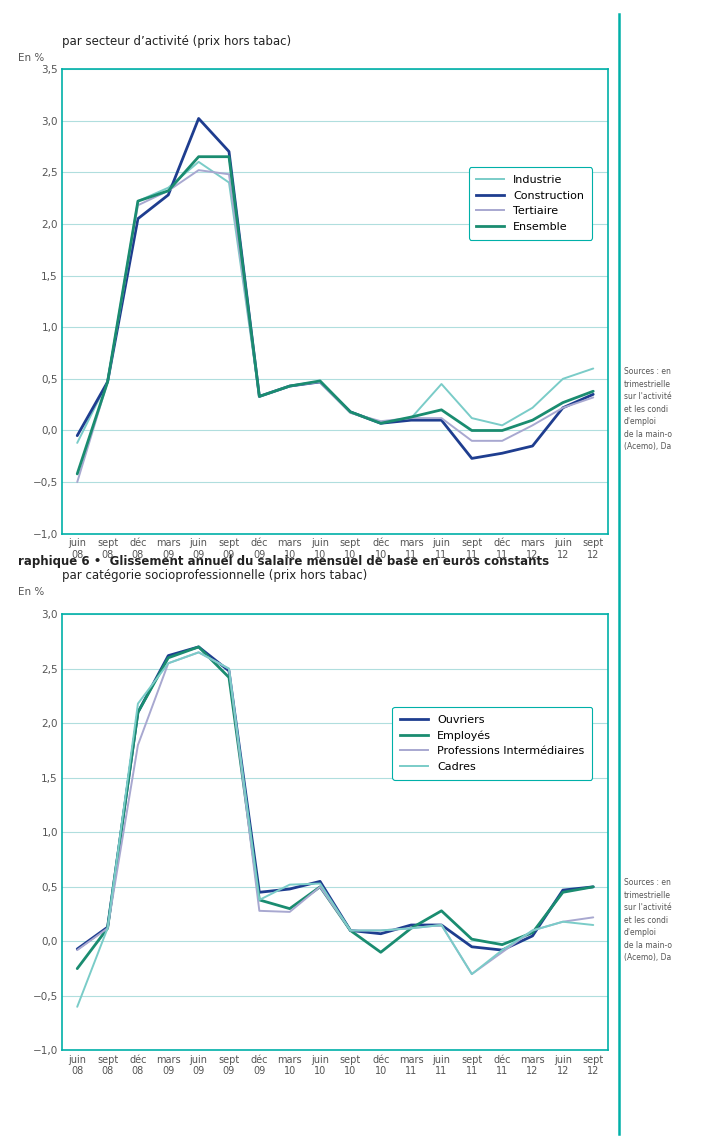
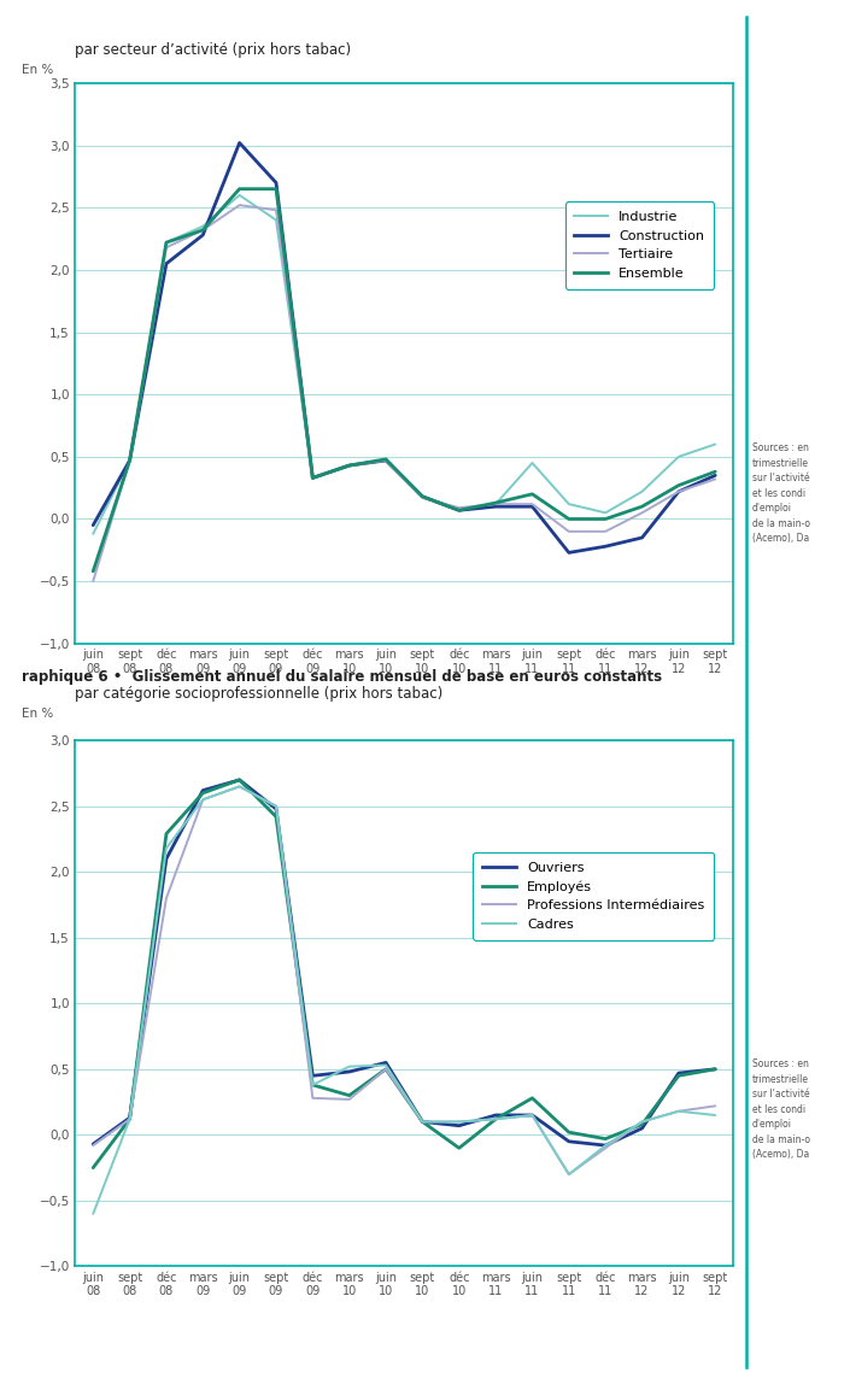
Employés/déc 08: 2,10 -> 2,29
